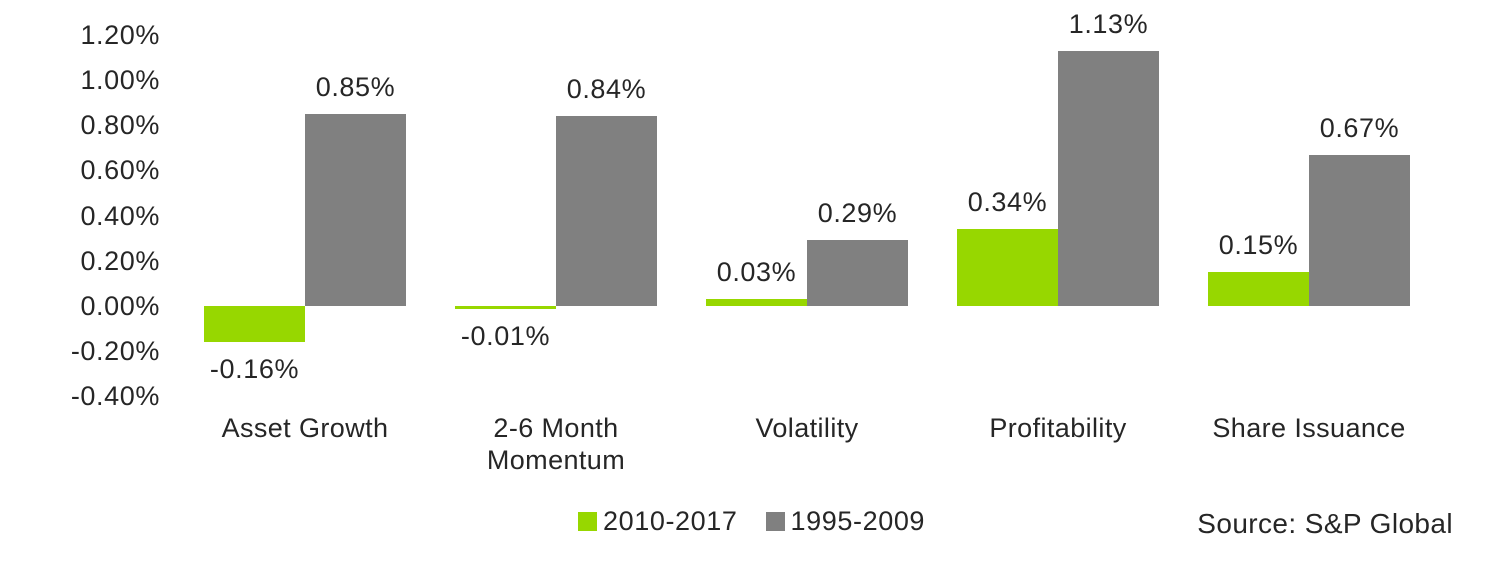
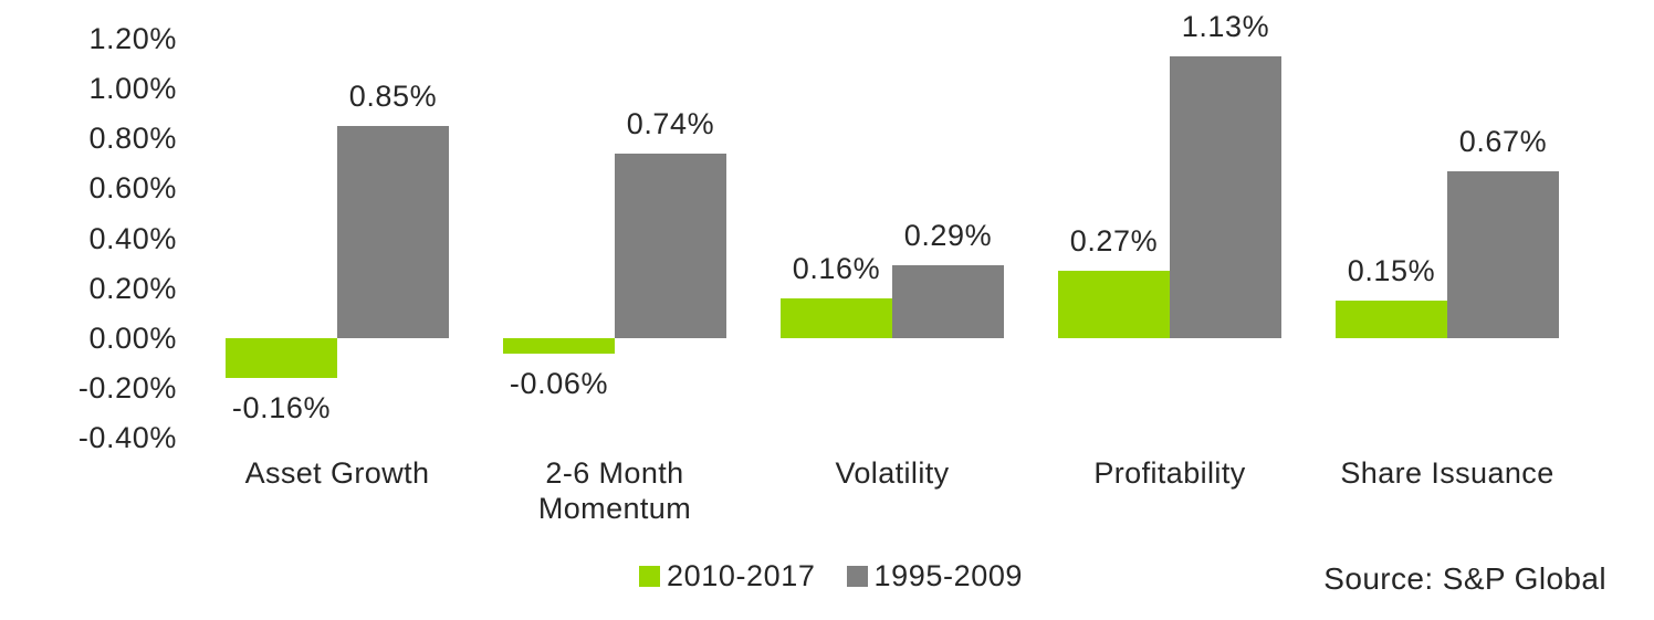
2010-2017/2-6 Month Momentum: -0.01% -> -0.06%
1995-2009/2-6 Month Momentum: 0.84% -> 0.74%
2010-2017/Volatility: 0.03% -> 0.16%
2010-2017/Profitability: 0.34% -> 0.27%
